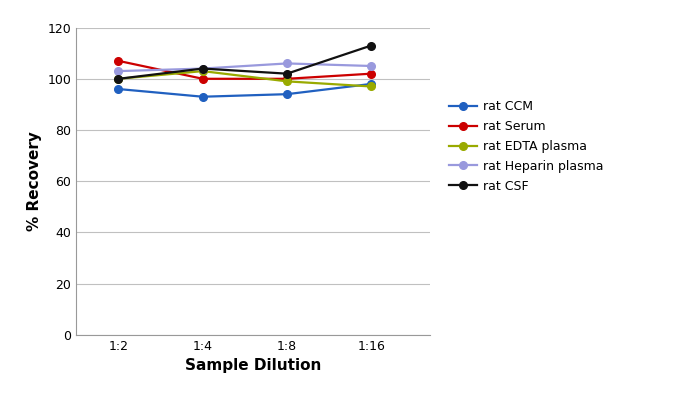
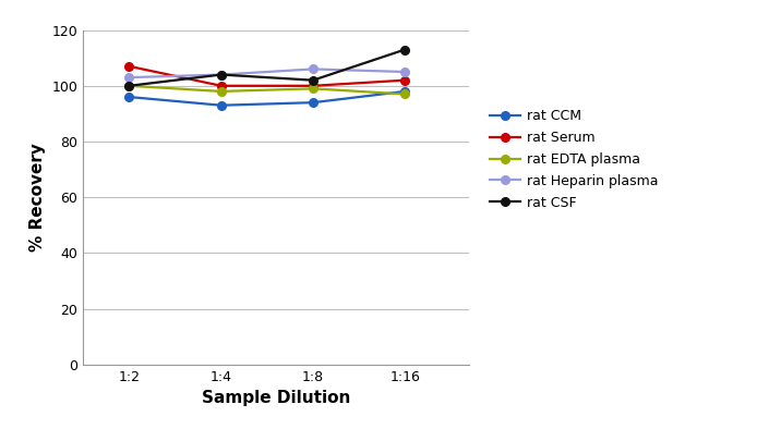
rat EDTA plasma/1:4: 103 -> 98
